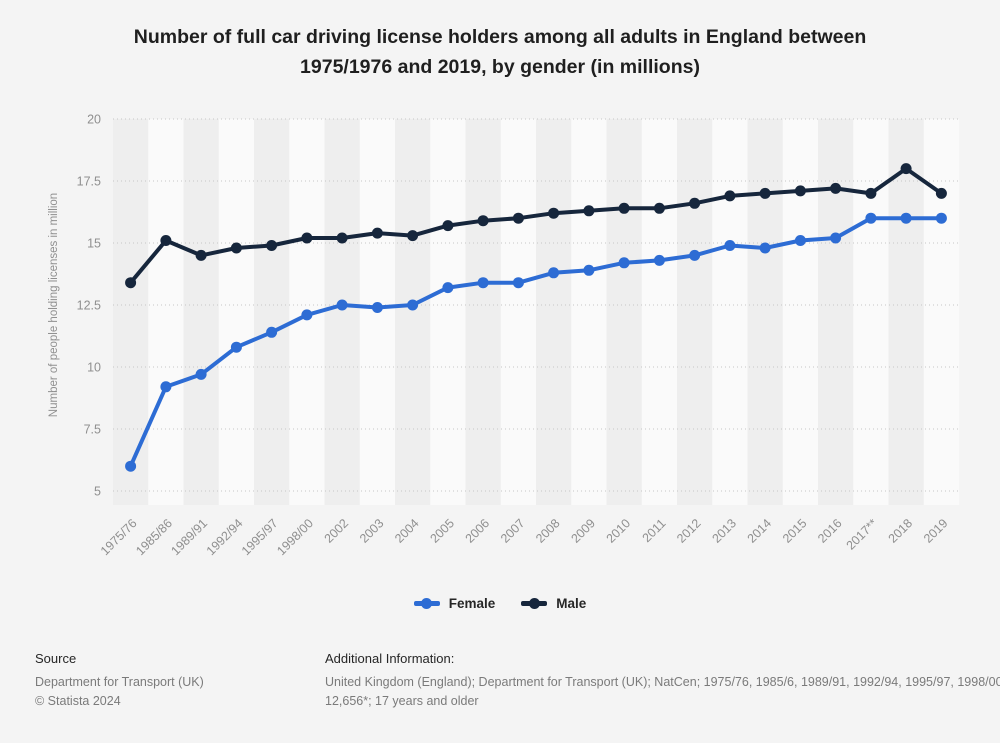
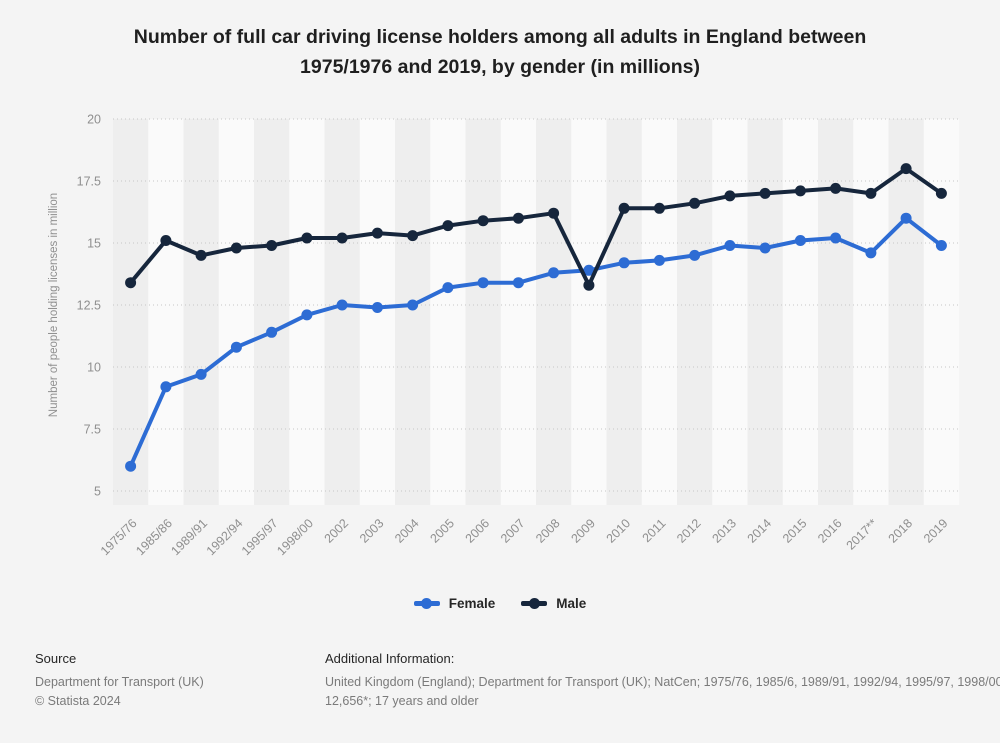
Male/2009: 16.3 -> 13.3
Female/2017**: 16.0 -> 14.6
Female/2019: 16.0 -> 14.9
